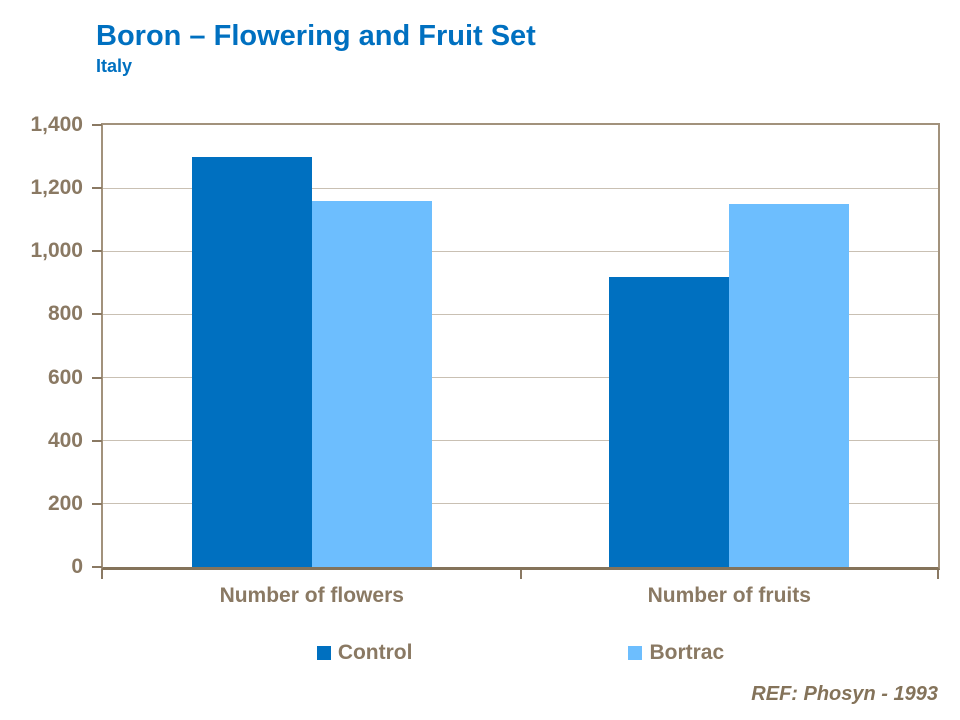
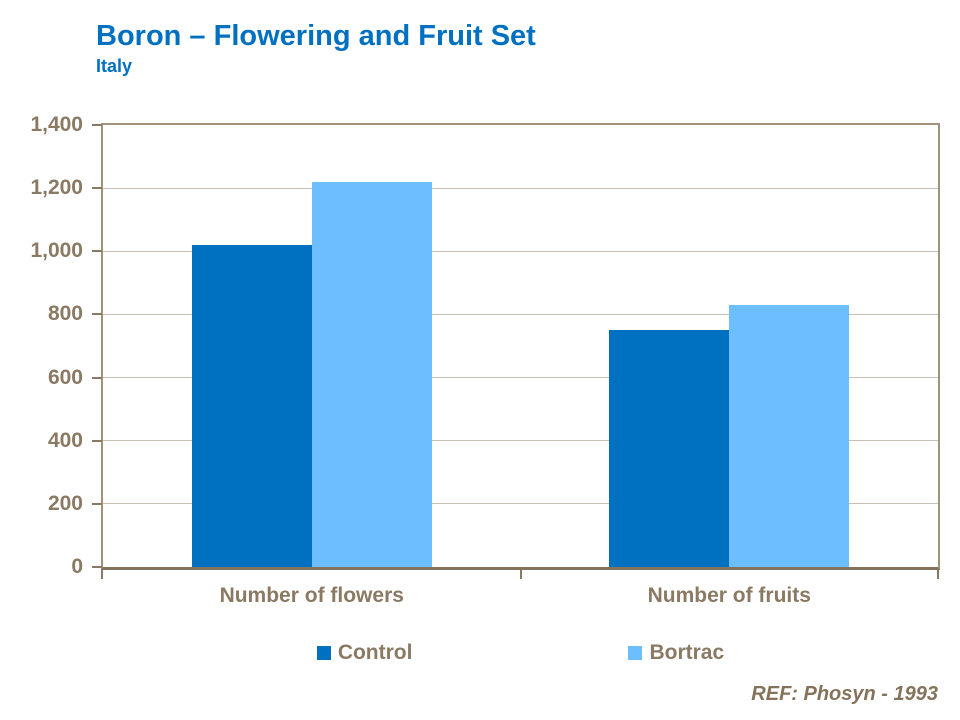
Control/Number of flowers: 1300 -> 1020
Bortrac/Number of flowers: 1160 -> 1220
Control/Number of fruits: 920 -> 750
Bortrac/Number of fruits: 1150 -> 830
